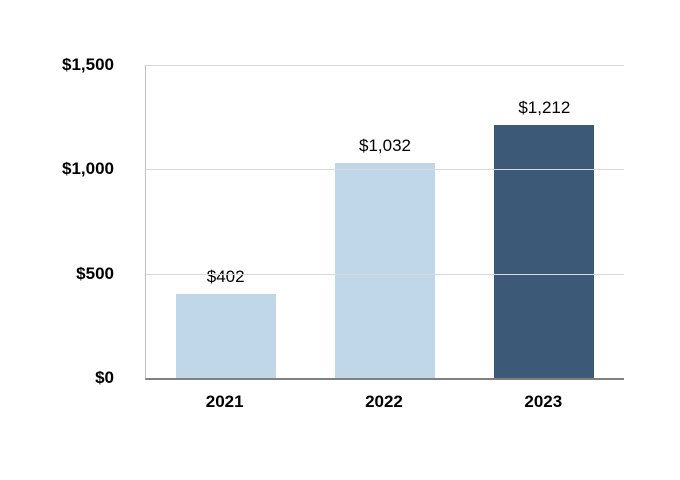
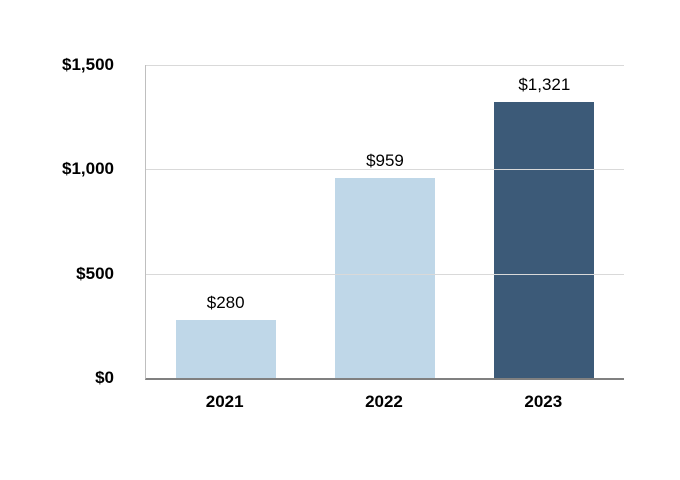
2021: $402 -> $280
2022: $1,032 -> $959
2023: $1,212 -> $1,321
